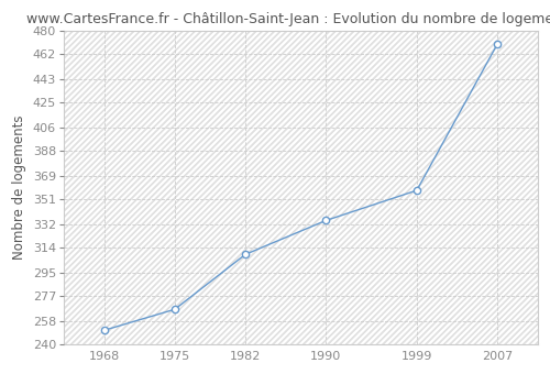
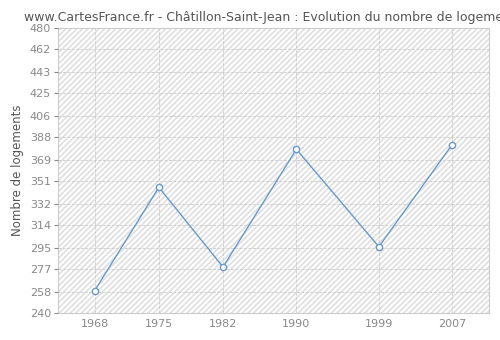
1968: 251 -> 259
1975: 267 -> 346
1982: 309 -> 279
1990: 335 -> 378
1999: 358 -> 296
2007: 470 -> 382
